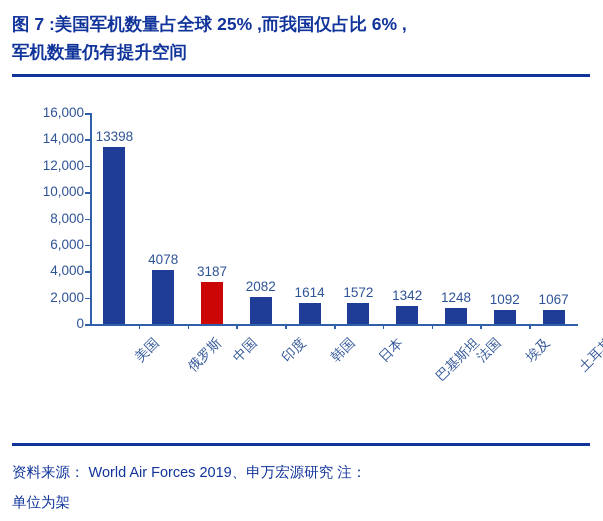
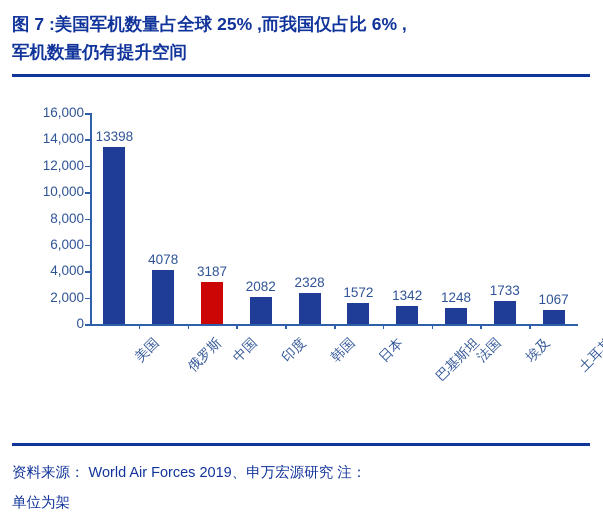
韩国: 1614 -> 2328
埃及: 1092 -> 1733
